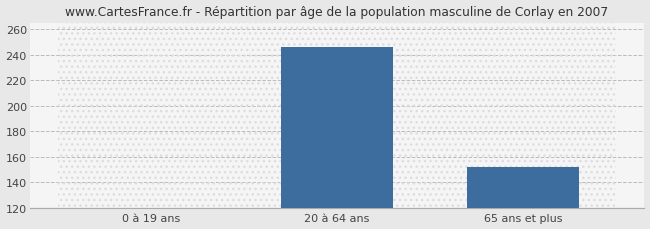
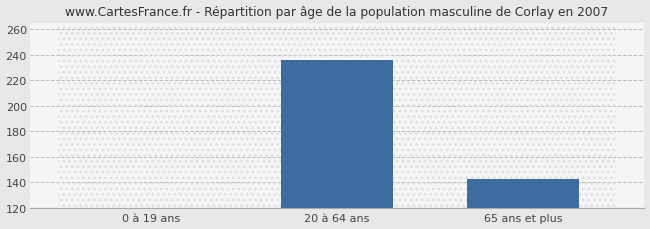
20 à 64 ans: 246 -> 236
65 ans et plus: 152 -> 143
